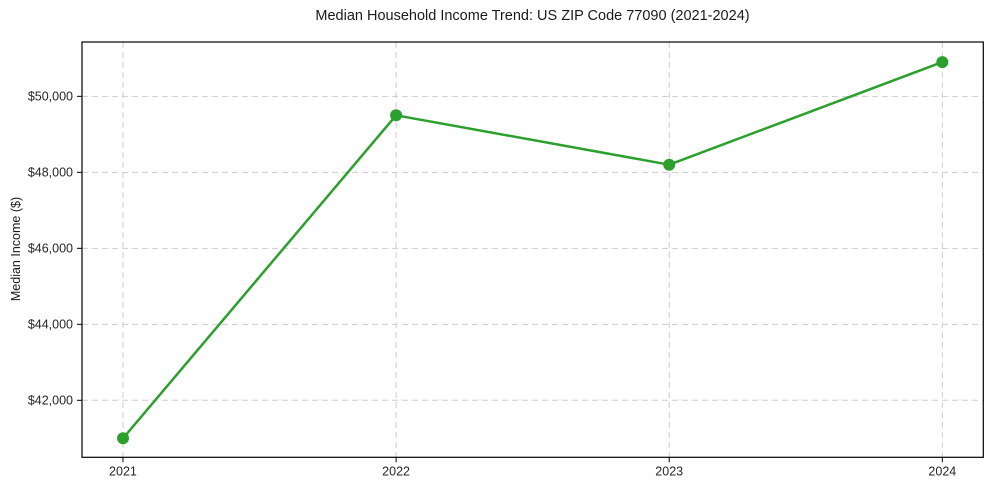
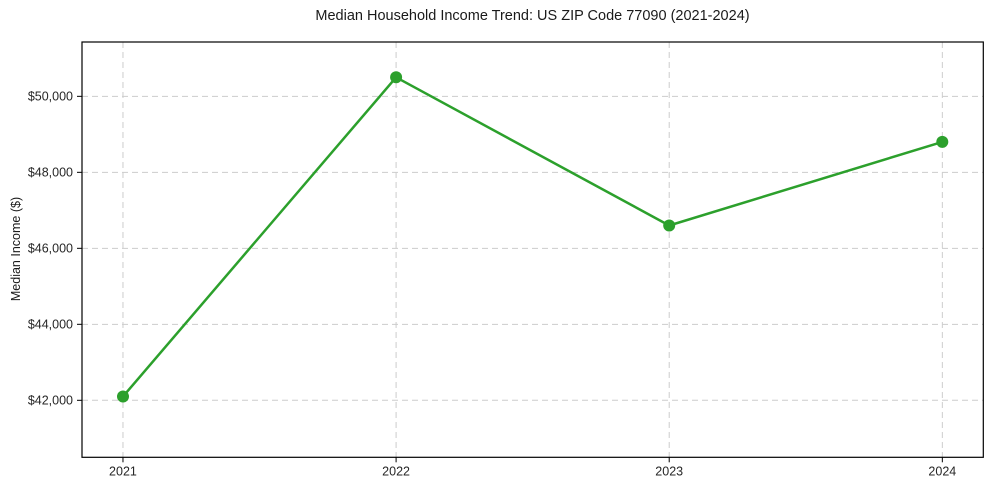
2021: $41000 -> $42100
2022: $49500 -> $50500
2023: $48200 -> $46600
2024: $50900 -> $48800
